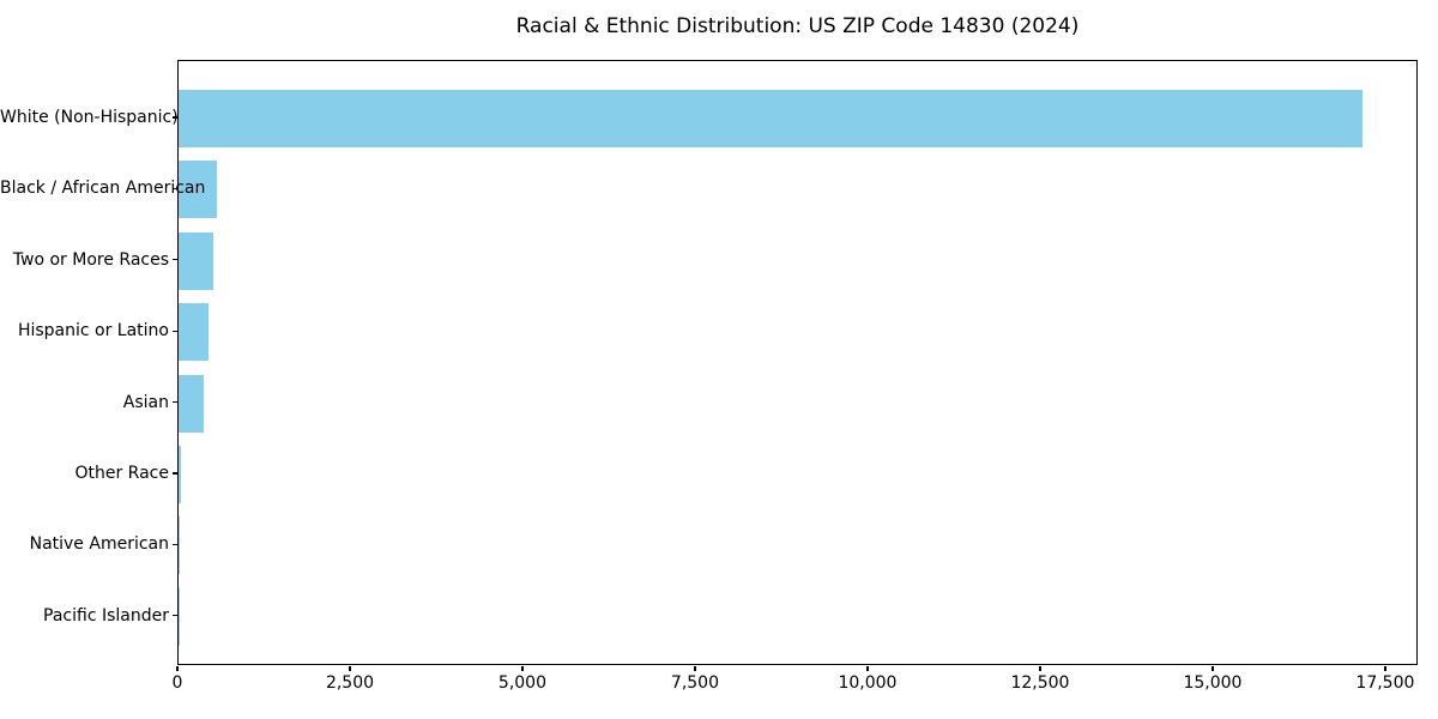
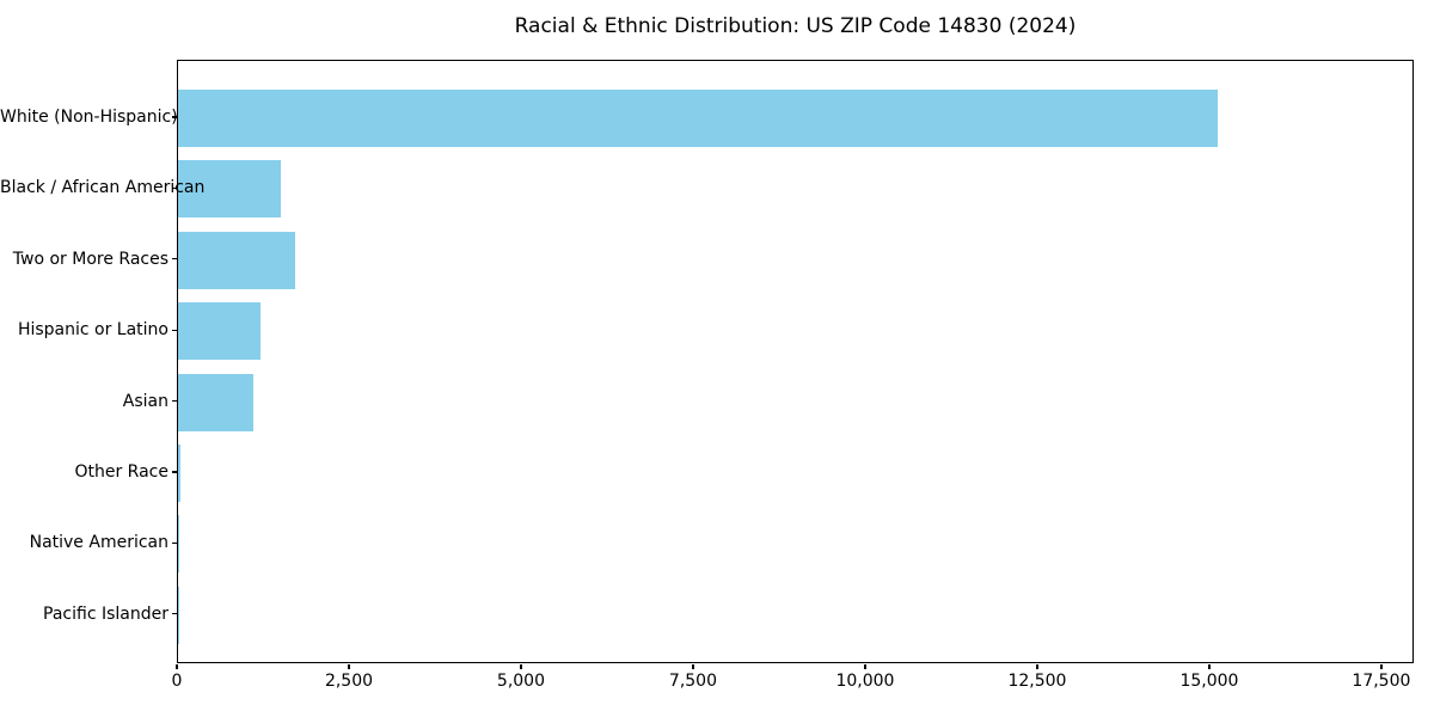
White (Non-Hispanic): 17200 -> 15100
Black / African American: 600 -> 1500
Two or More Races: 500 -> 1700
Hispanic or Latino: 400 -> 1200
Asian: 400 -> 1100
